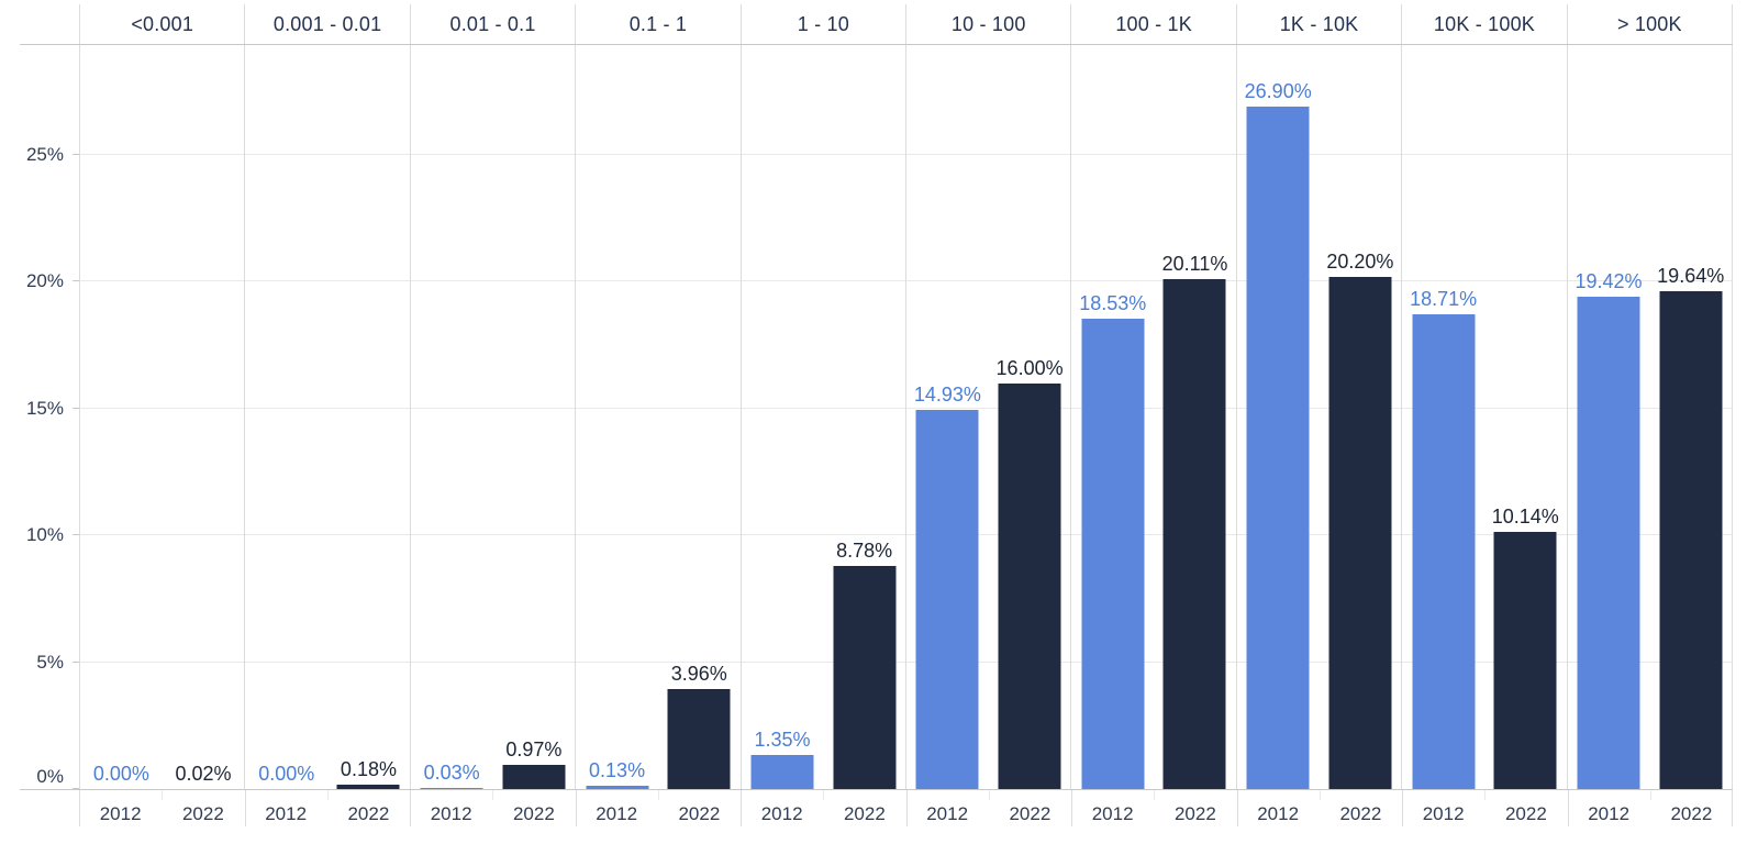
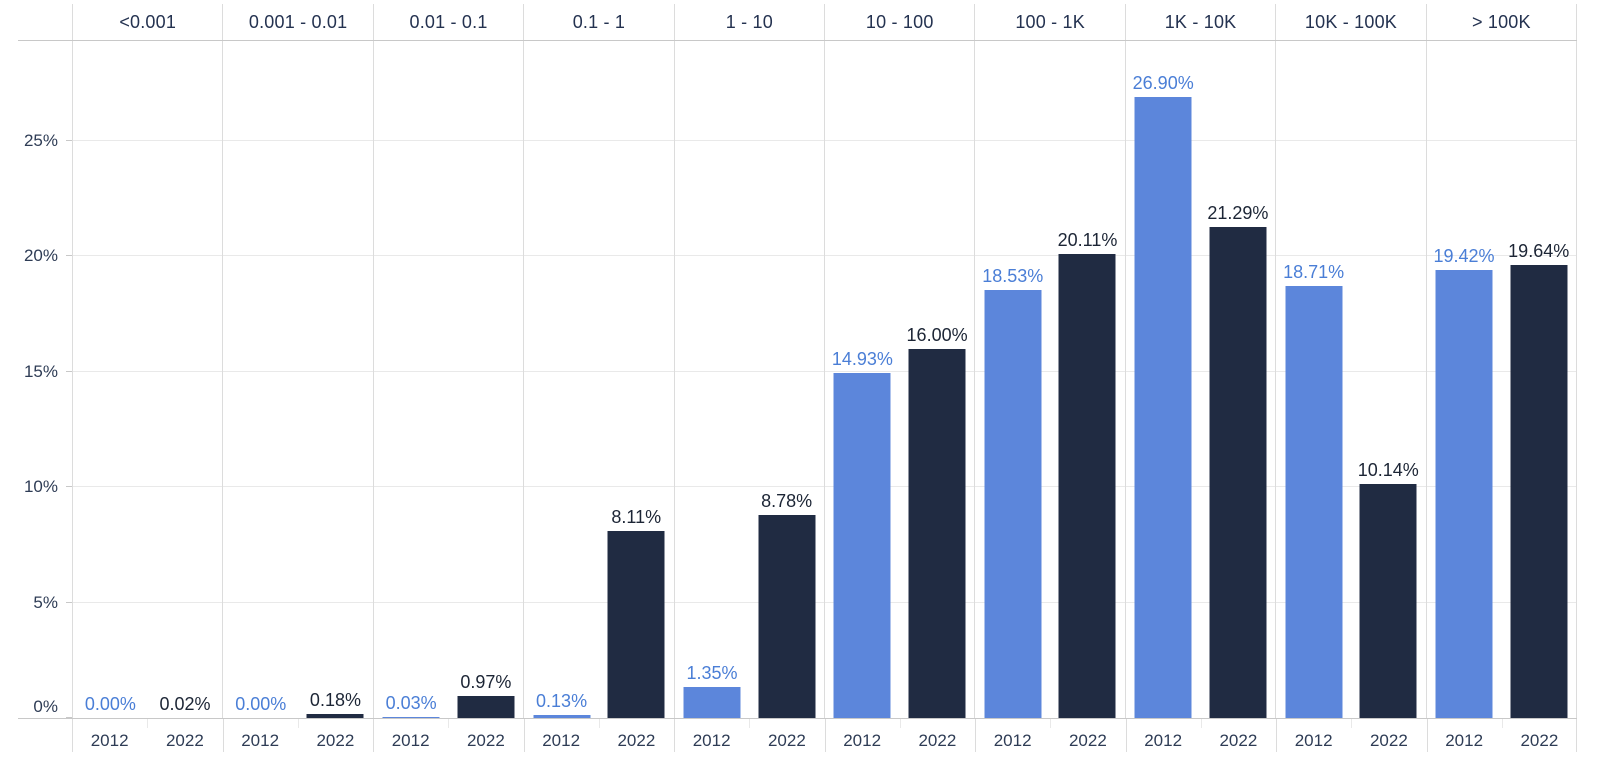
2022/0.1 - 1: 3.96% -> 8.11%
2022/1K - 10K: 20.20% -> 21.29%
